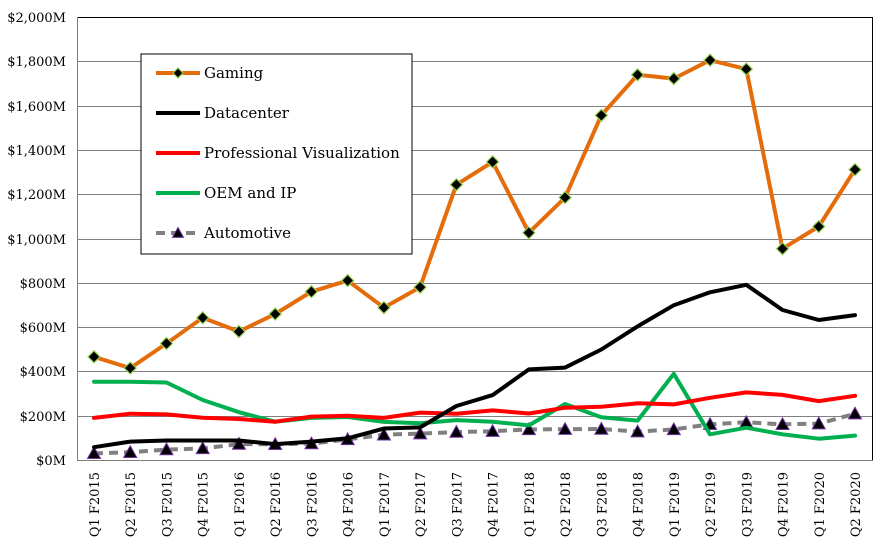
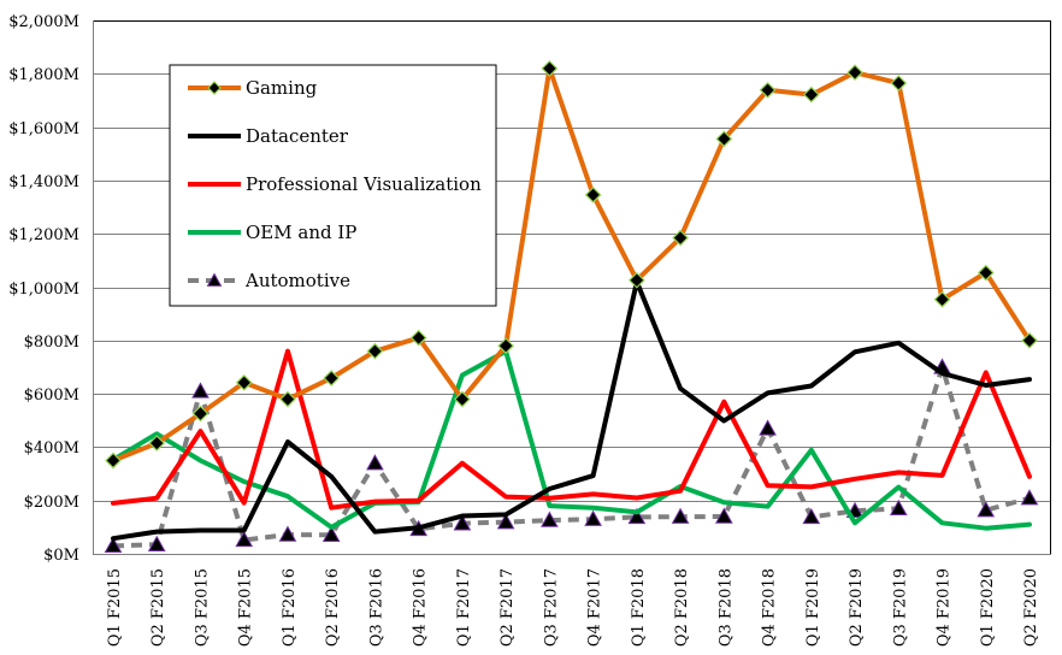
Gaming/Q1 F2015: $470M -> $350M
OEM and IP/Q2 F2015: $350M -> $450M
Professional Visualization/Q3 F2015: $210M -> $460M
Automotive/Q3 F2015: $50M -> $610M
Datacenter/Q1 F2016: $90M -> $420M
Professional Visualization/Q1 F2016: $180M -> $760M
Datacenter/Q2 F2016: $70M -> $290M
OEM and IP/Q2 F2016: $170M -> $100M
Automotive/Q3 F2016: $70M -> $340M
Gaming/Q1 F2017: $690M -> $580M
Professional Visualization/Q1 F2017: $190M -> $340M
OEM and IP/Q1 F2017: $170M -> $670M
OEM and IP/Q2 F2017: $170M -> $760M
Gaming/Q3 F2017: $1240M -> $1820M
Datacenter/Q1 F2018: $410M -> $1020M
Datacenter/Q2 F2018: $420M -> $620M
Professional Visualization/Q3 F2018: $240M -> $570M
Automotive/Q4 F2018: $130M -> $470M
Datacenter/Q1 F2019: $700M -> $630M
OEM and IP/Q3 F2019: $150M -> $250M
Automotive/Q4 F2019: $160M -> $700M
Professional Visualization/Q1 F2020: $270M -> $680M
Gaming/Q2 F2020: $1310M -> $800M
